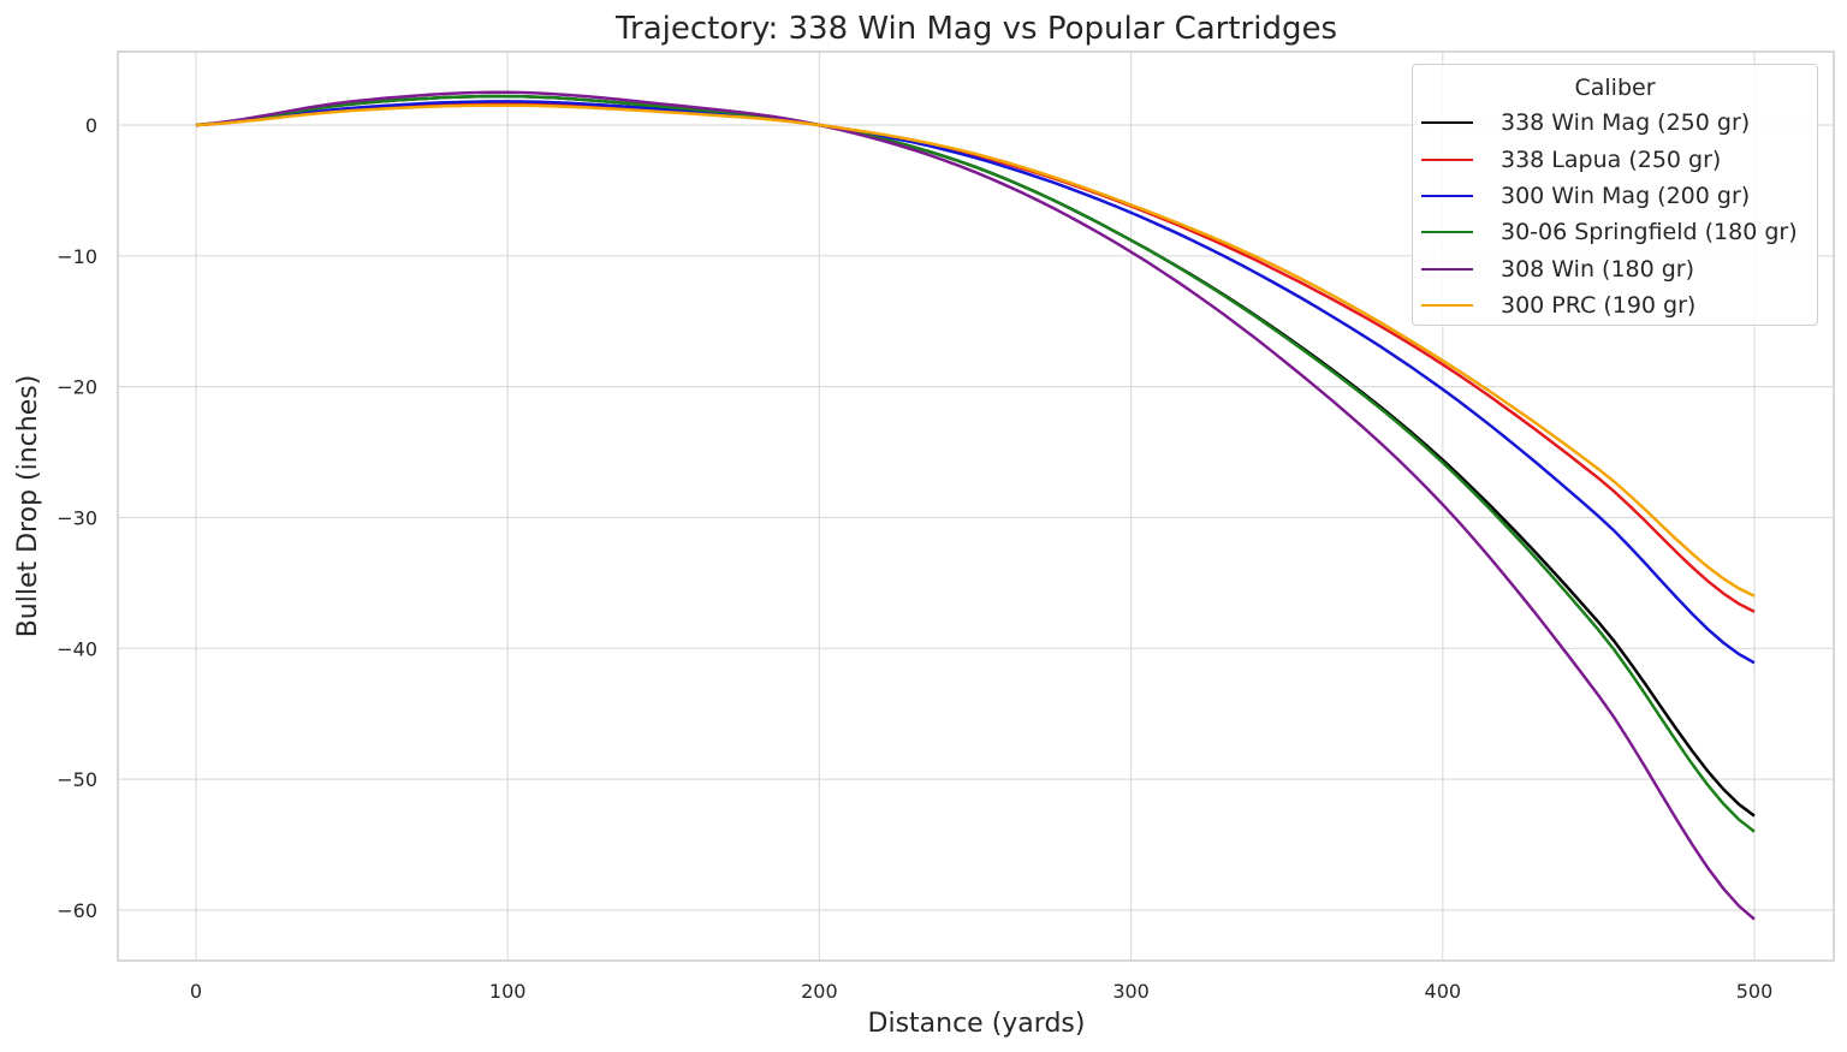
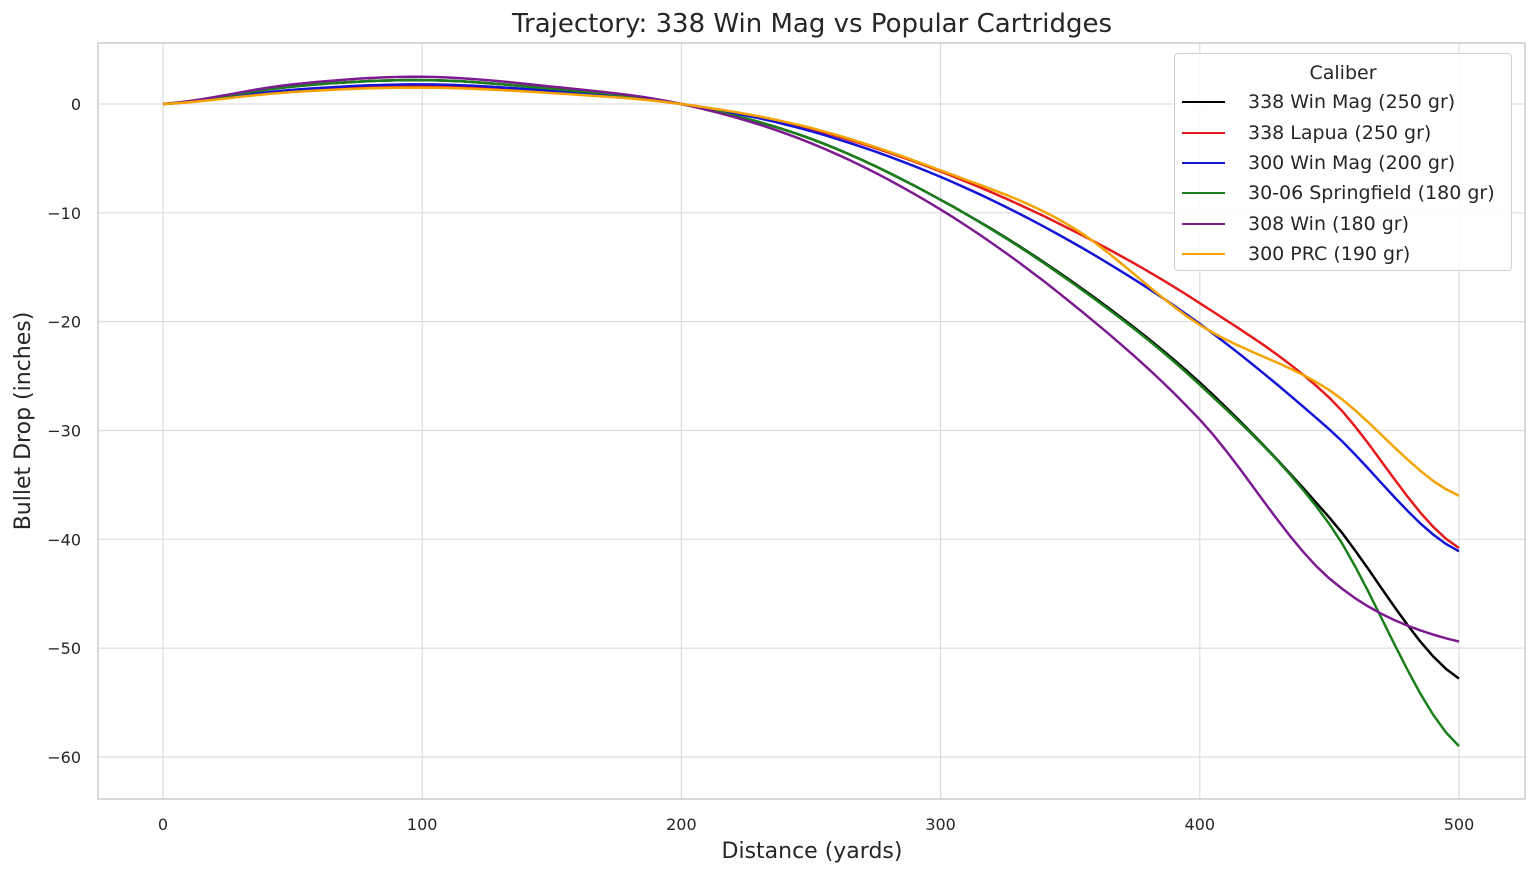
300 PRC (190 gr)/400: -18.0 -> -20.3
338 Lapua (250 gr)/500: -37.2 -> -40.8
30-06 Springfield (180 gr)/500: -54.0 -> -59.0
308 Win (180 gr)/500: -60.7 -> -49.4
